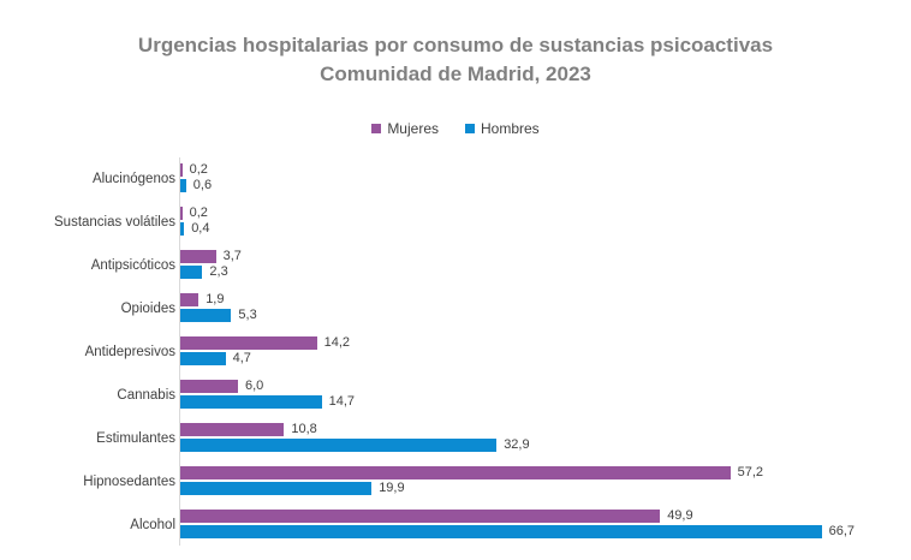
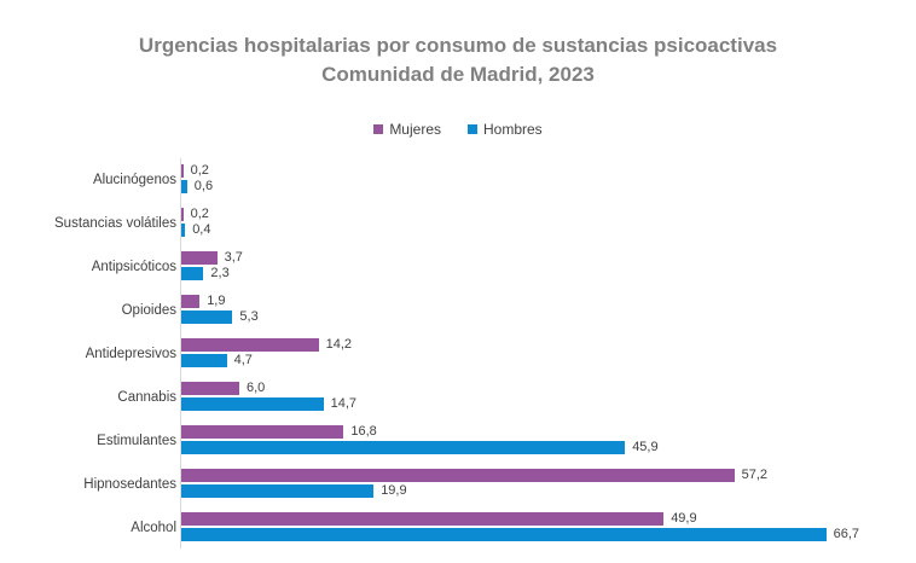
Mujeres/Estimulantes: 10,8 -> 16,8
Hombres/Estimulantes: 32,9 -> 45,9
